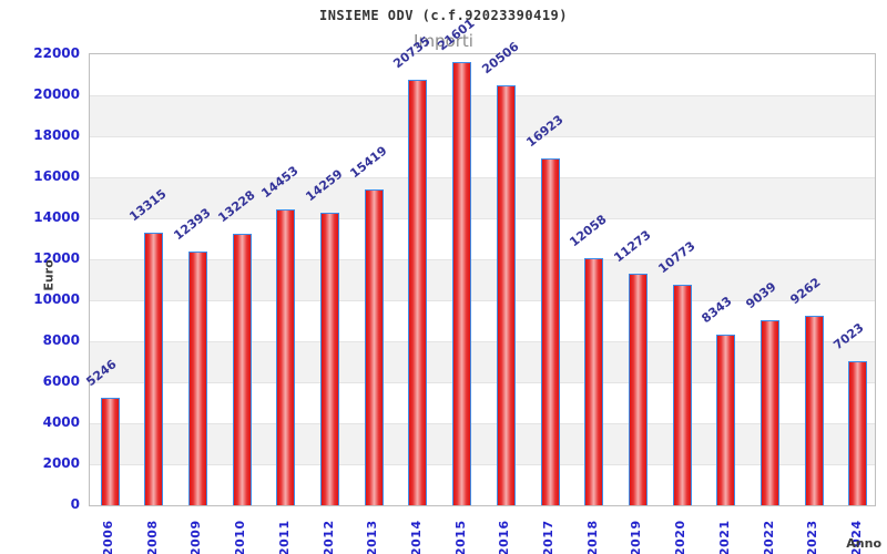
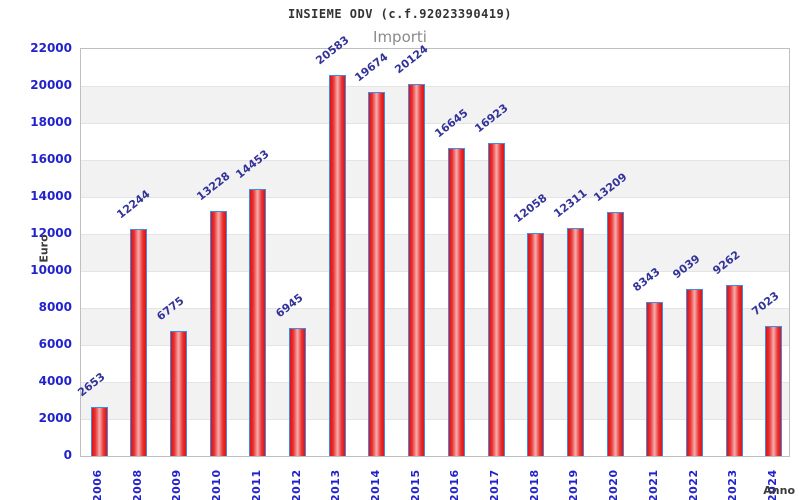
2006: 5246 -> 2653
2008: 13315 -> 12244
2009: 12393 -> 6775
2012: 14259 -> 6945
2013: 15419 -> 20583
2014: 20735 -> 19674
2015: 21601 -> 20124
2016: 20506 -> 16645
2019: 11273 -> 12311
2020: 10773 -> 13209
